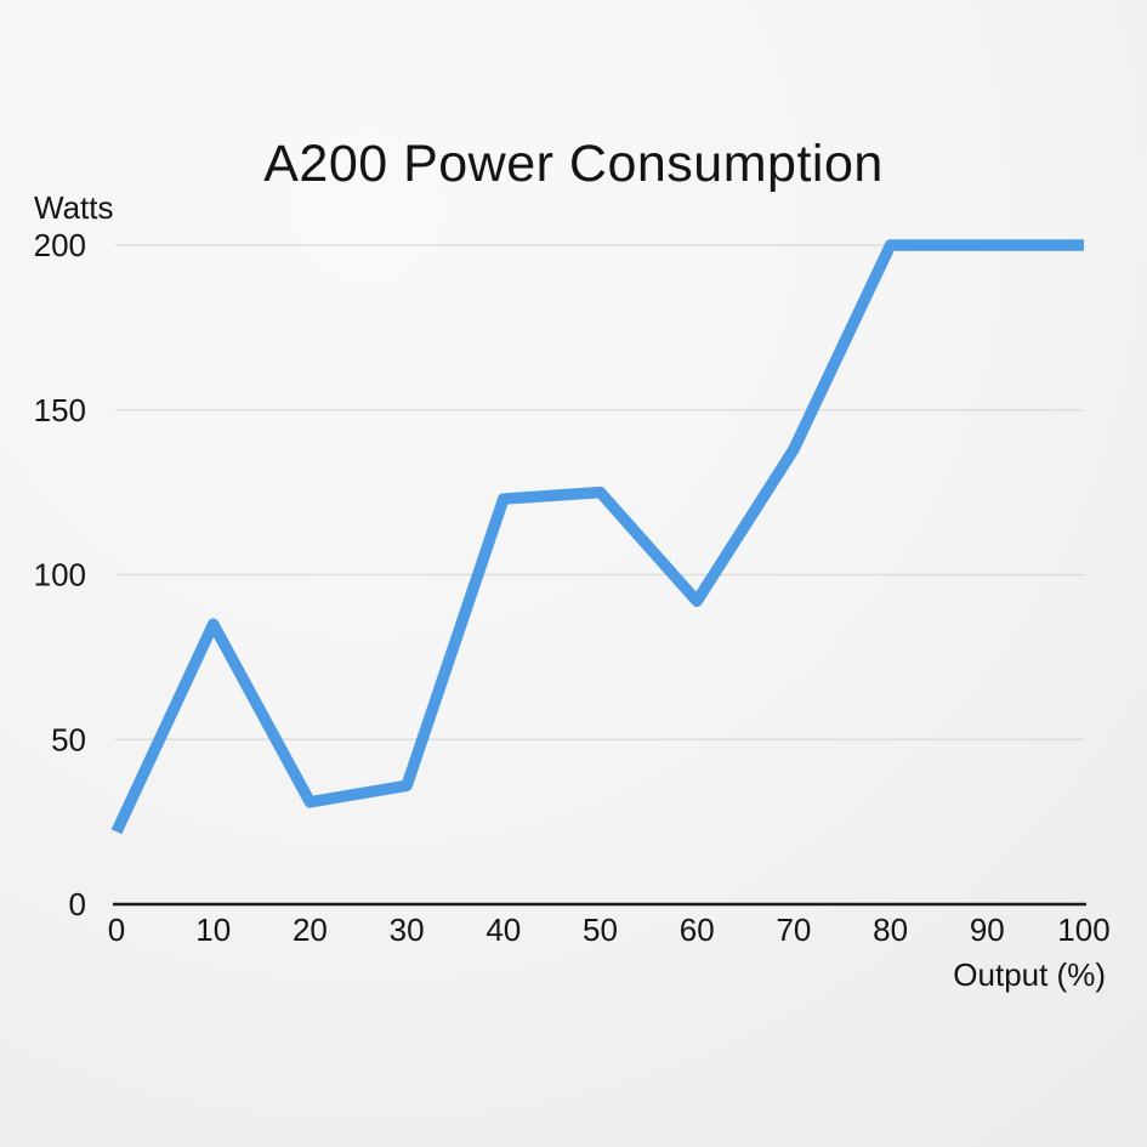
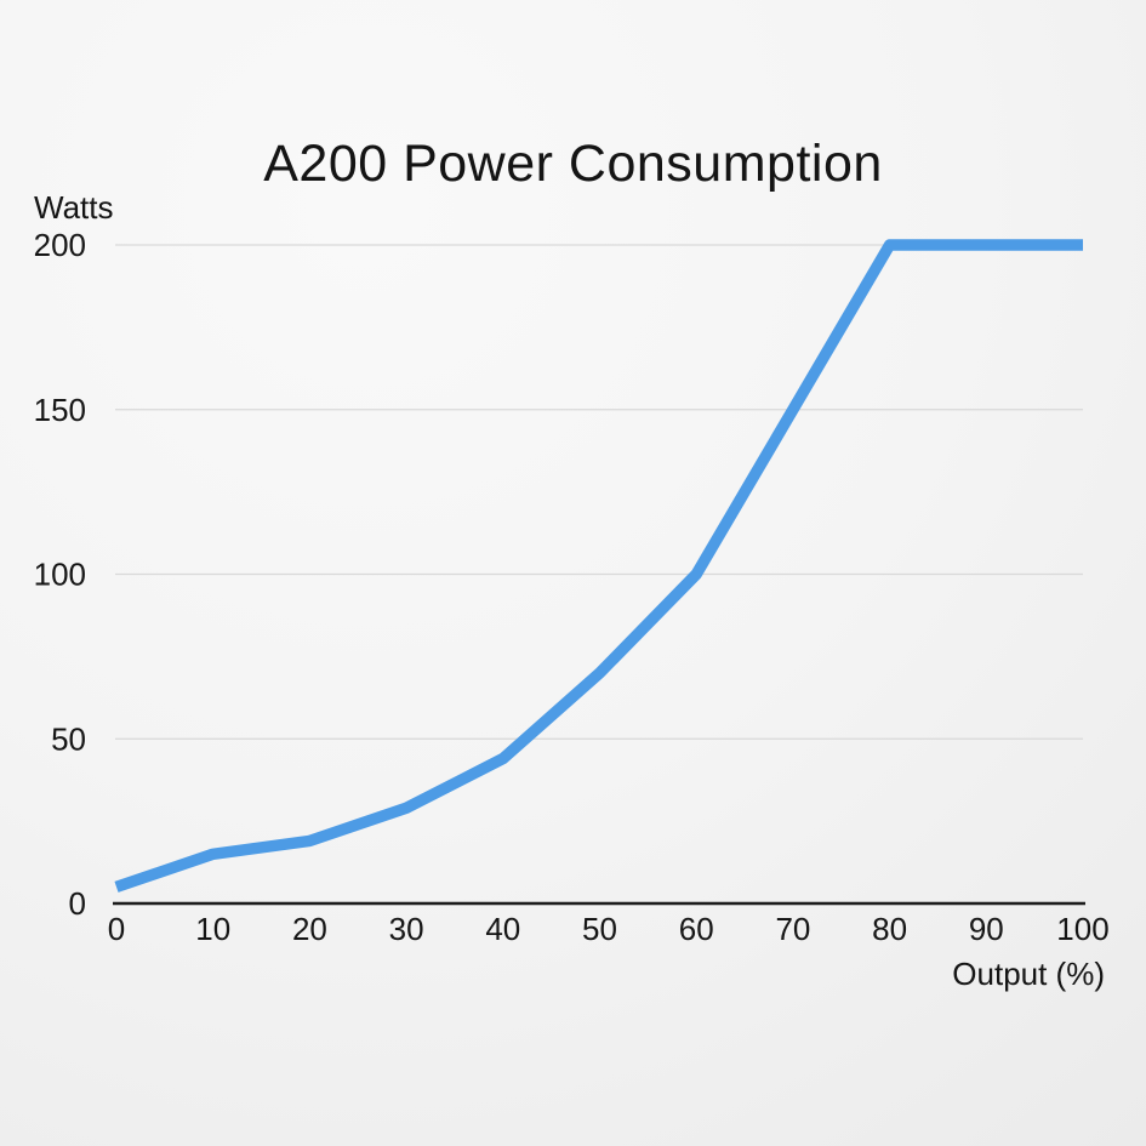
0: 22 -> 5
10: 85 -> 15
20: 31 -> 19
30: 36 -> 29
40: 123 -> 44
50: 125 -> 70
60: 92 -> 100
70: 138 -> 150
